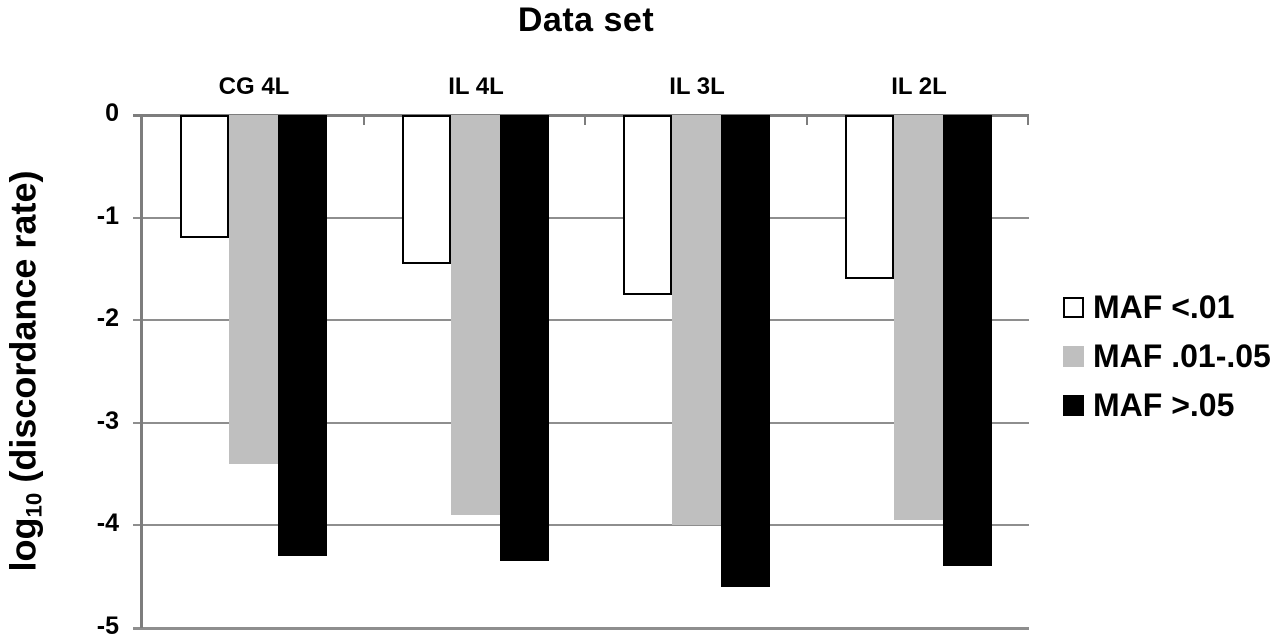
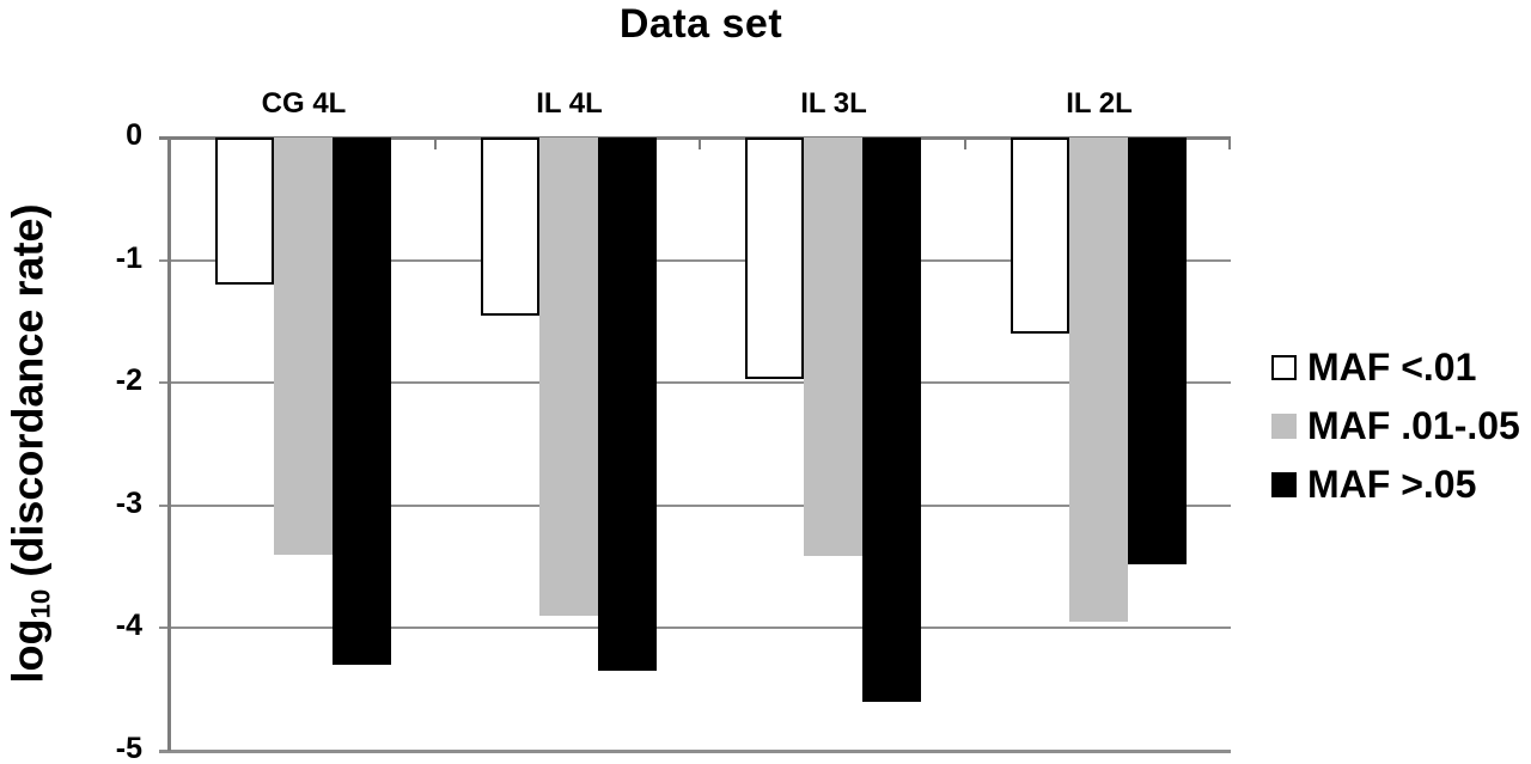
MAF <.01/IL 3L: -1.75 -> -1.97
MAF .01-.05/IL 3L: -4.00 -> -3.41
MAF >.05/IL 2L: -4.40 -> -3.48
